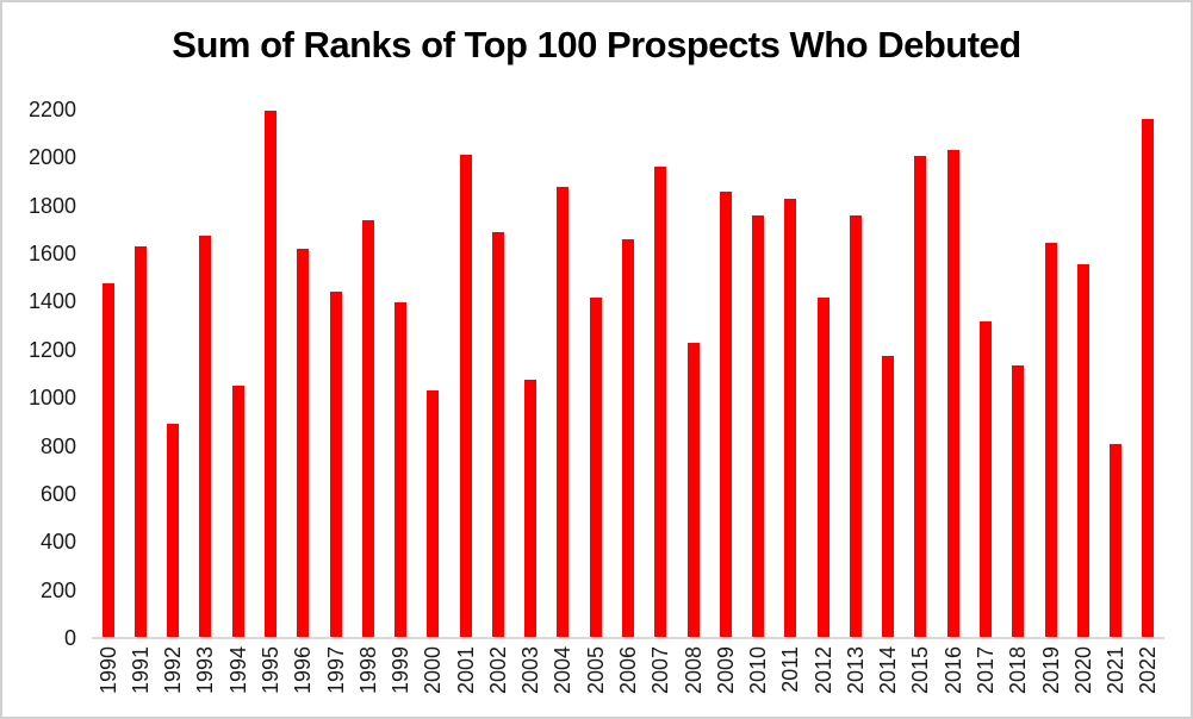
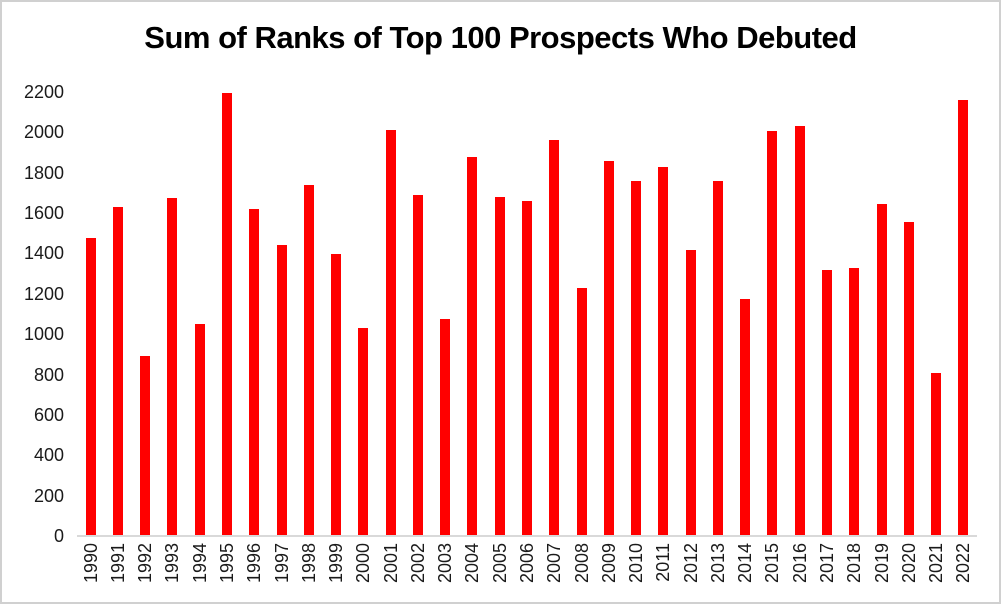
2005: 1420 -> 1680
2018: 1140 -> 1330
